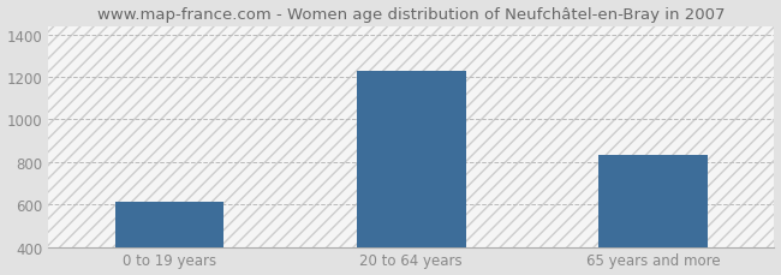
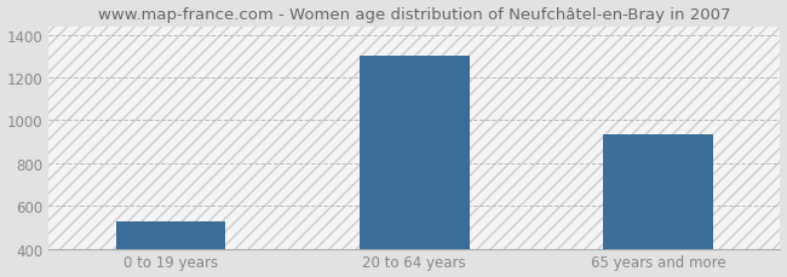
0 to 19 years: 610 -> 520
20 to 64 years: 1230 -> 1300
65 years and more: 830 -> 940
